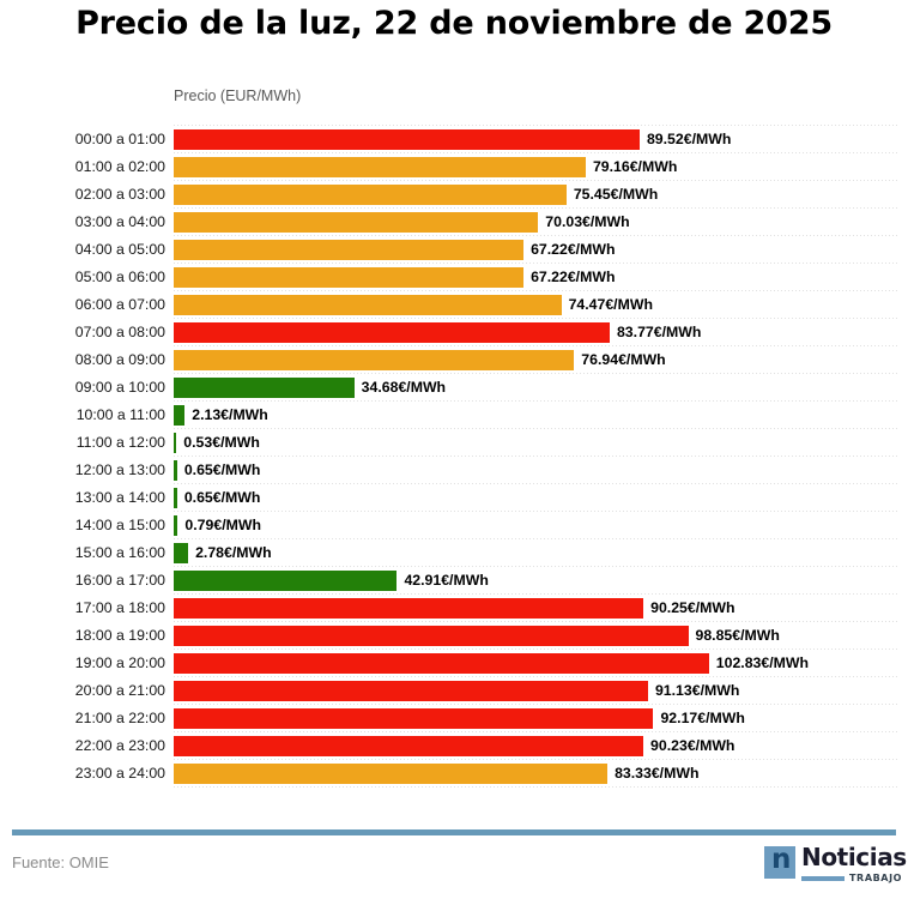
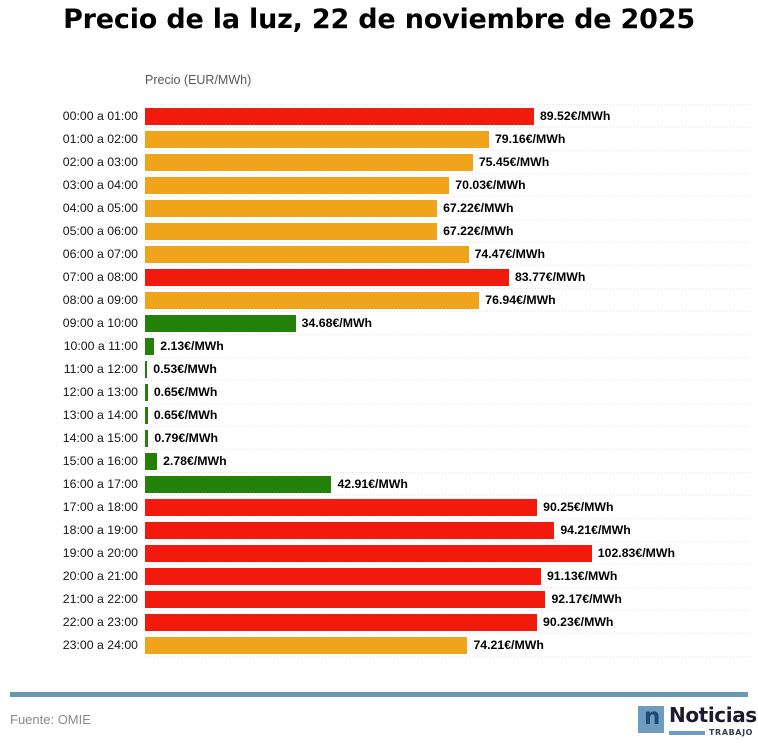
18:00 a 19:00: 98.85 -> 94.21
23:00 a 24:00: 83.33 -> 74.21
